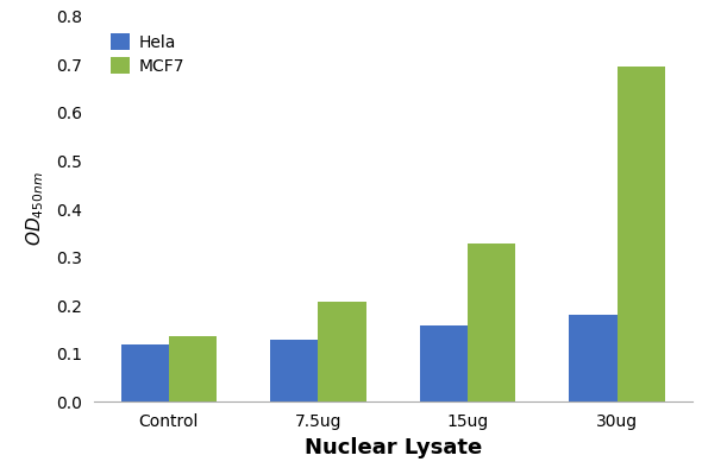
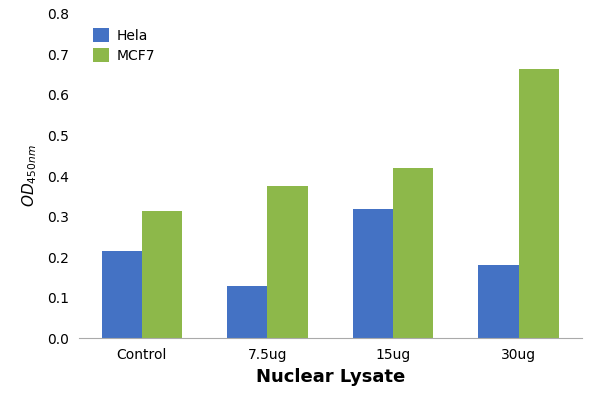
Hela/Control: 0.120 -> 0.215
MCF7/Control: 0.136 -> 0.315
MCF7/7.5ug: 0.208 -> 0.375
Hela/15ug: 0.158 -> 0.320
MCF7/15ug: 0.330 -> 0.420
MCF7/30ug: 0.695 -> 0.665
